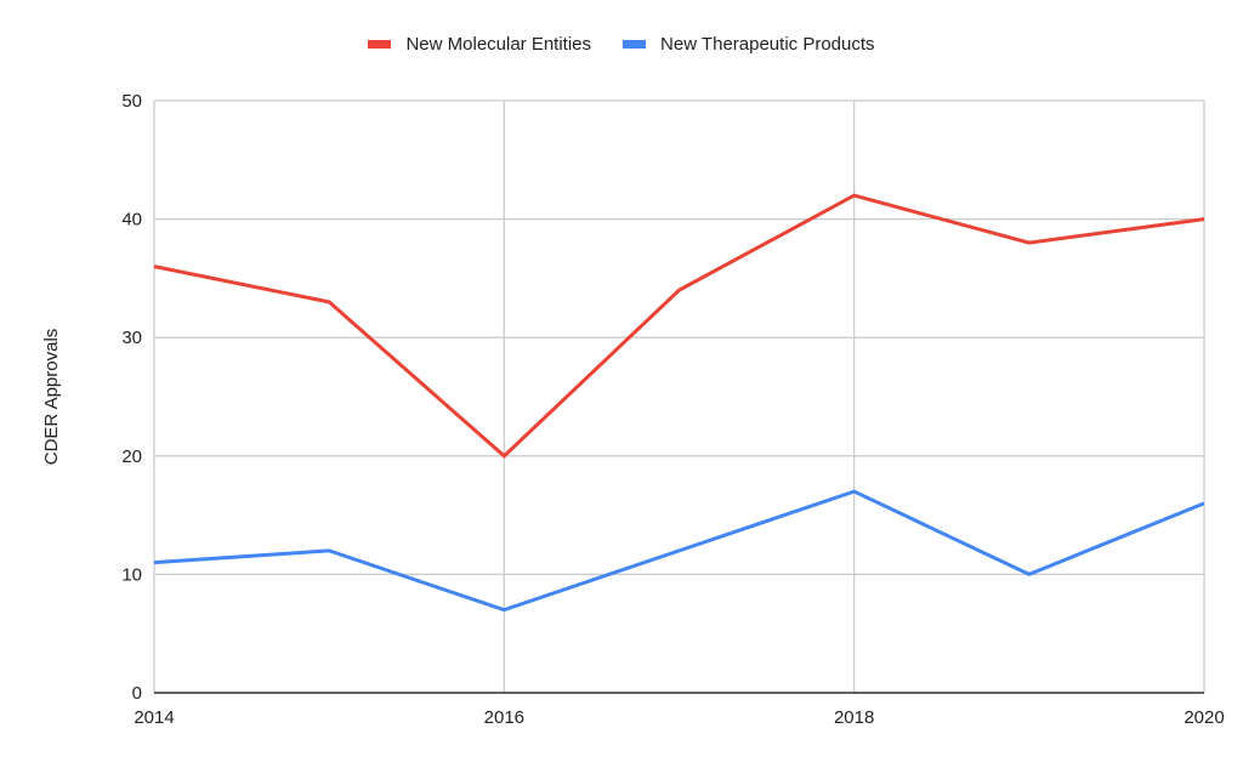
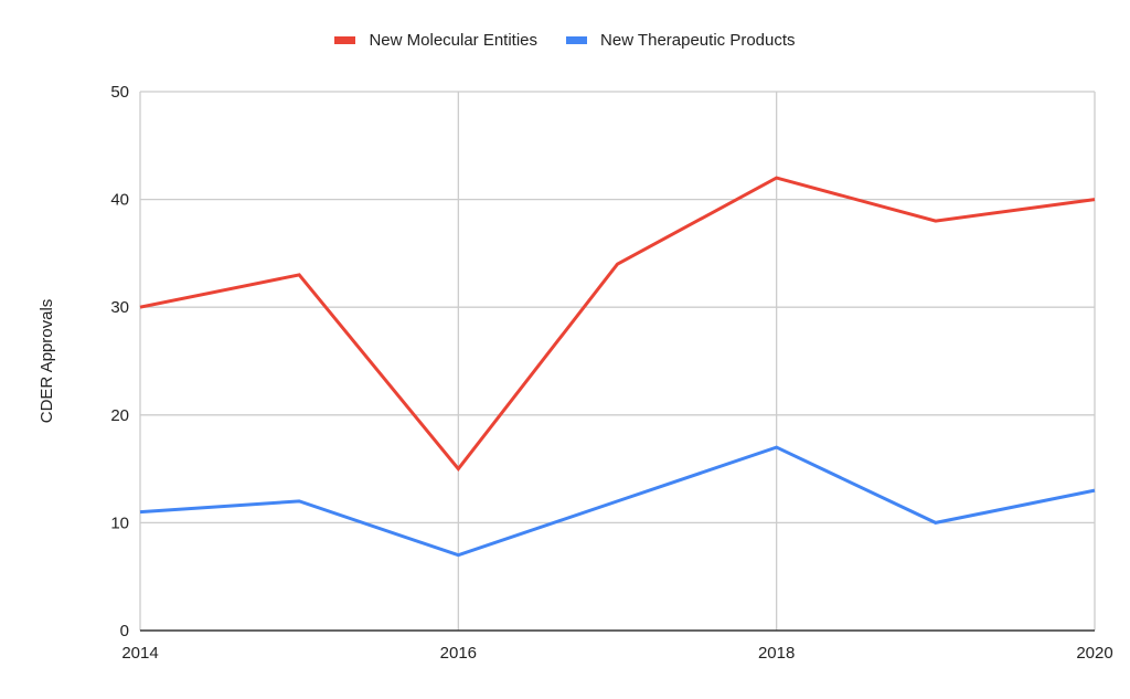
New Molecular Entities/2014: 36 -> 30
New Molecular Entities/2016: 20 -> 15
New Therapeutic Products/2020: 16 -> 13
